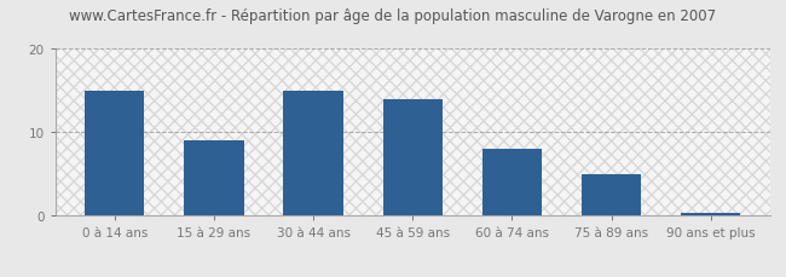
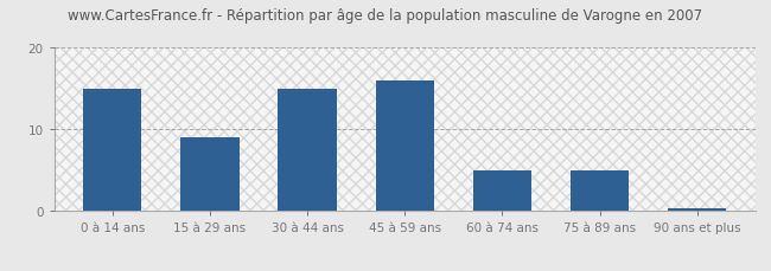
45 à 59 ans: 14.0 -> 16.0
60 à 74 ans: 8.0 -> 5.0
